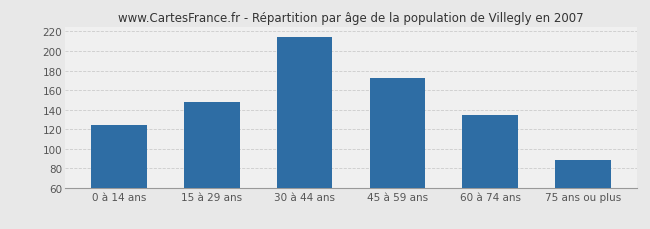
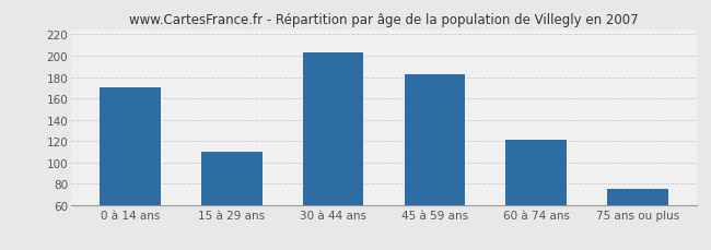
0 à 14 ans: 124 -> 170
15 à 29 ans: 148 -> 110
30 à 44 ans: 214 -> 203
45 à 59 ans: 172 -> 183
60 à 74 ans: 134 -> 121
75 ans ou plus: 88 -> 75
